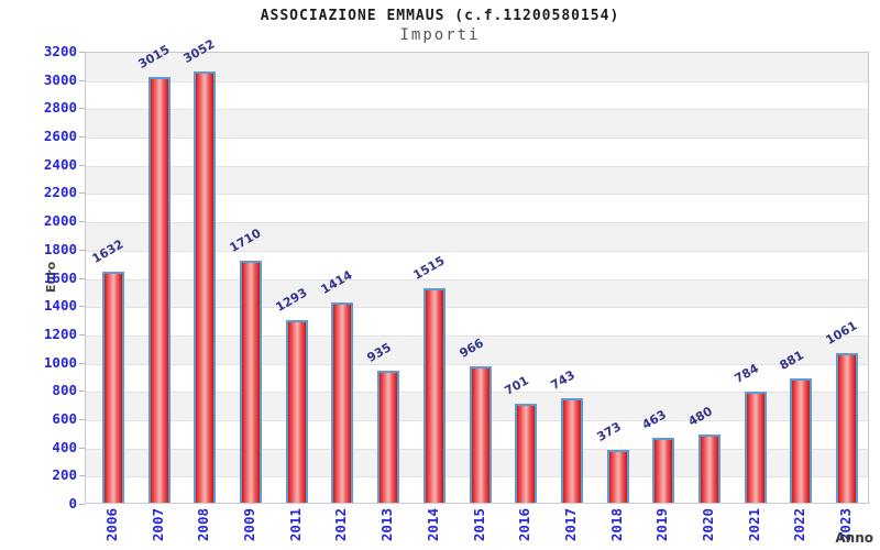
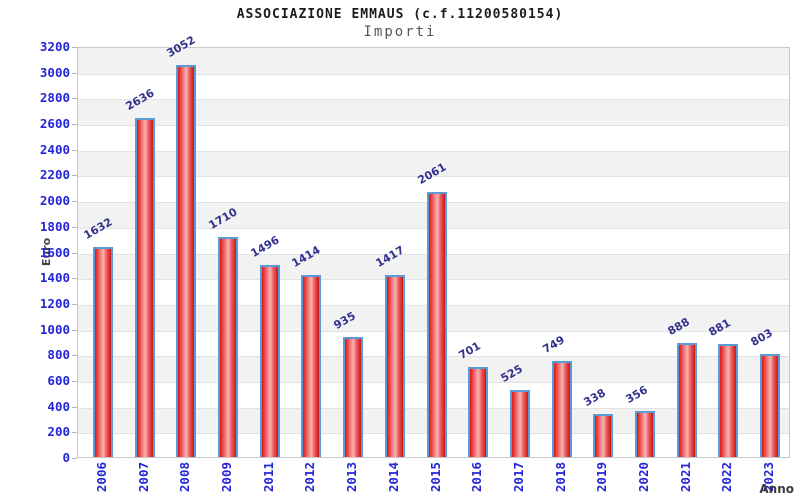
2007: 3015 -> 2636
2011: 1293 -> 1496
2014: 1515 -> 1417
2015: 966 -> 2061
2017: 743 -> 525
2018: 373 -> 749
2019: 463 -> 338
2020: 480 -> 356
2021: 784 -> 888
2023: 1061 -> 803
